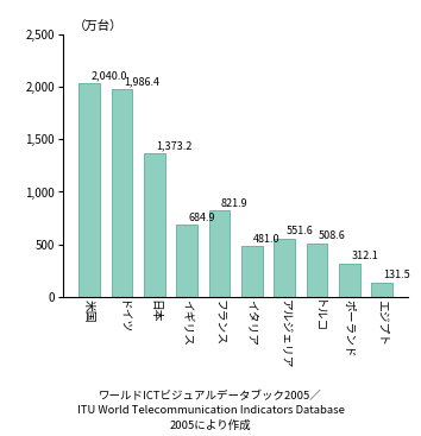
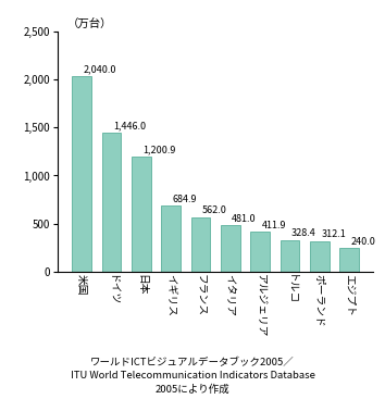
ドイツ: 1,986.4 -> 1,446.0
日本: 1,373.2 -> 1,200.9
フランス: 821.9 -> 562.0
アルジェリア: 551.6 -> 411.9
トルコ: 508.6 -> 328.4
エジプト: 131.5 -> 240.0
